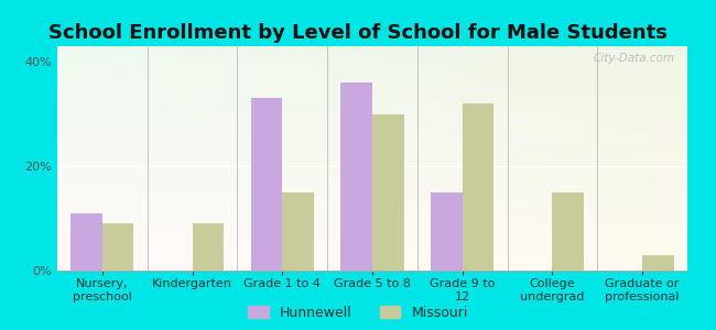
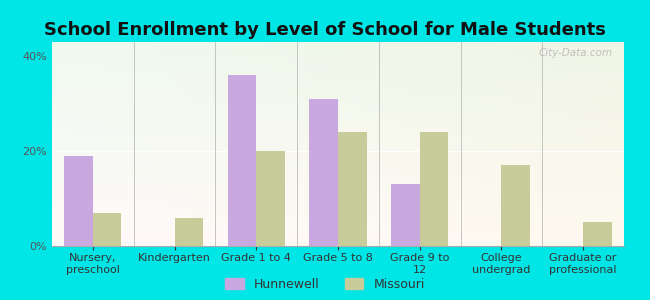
Hunnewell/Nursery, preschool: 11% -> 19%
Missouri/Nursery, preschool: 9% -> 7%
Missouri/Kindergarten: 9% -> 6%
Hunnewell/Grade 1 to 4: 33% -> 36%
Missouri/Grade 1 to 4: 15% -> 20%
Hunnewell/Grade 5 to 8: 36% -> 31%
Missouri/Grade 5 to 8: 30% -> 24%
Hunnewell/Grade 9 to 12: 15% -> 13%
Missouri/Grade 9 to 12: 32% -> 24%
Missouri/College undergrad: 15% -> 17%
Missouri/Graduate or professional: 3% -> 5%
